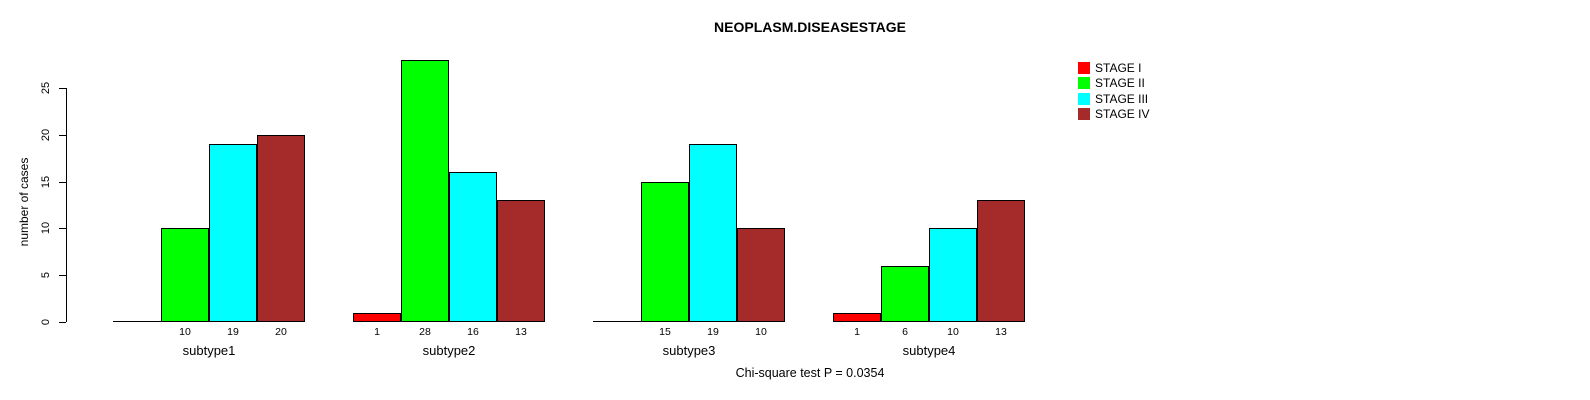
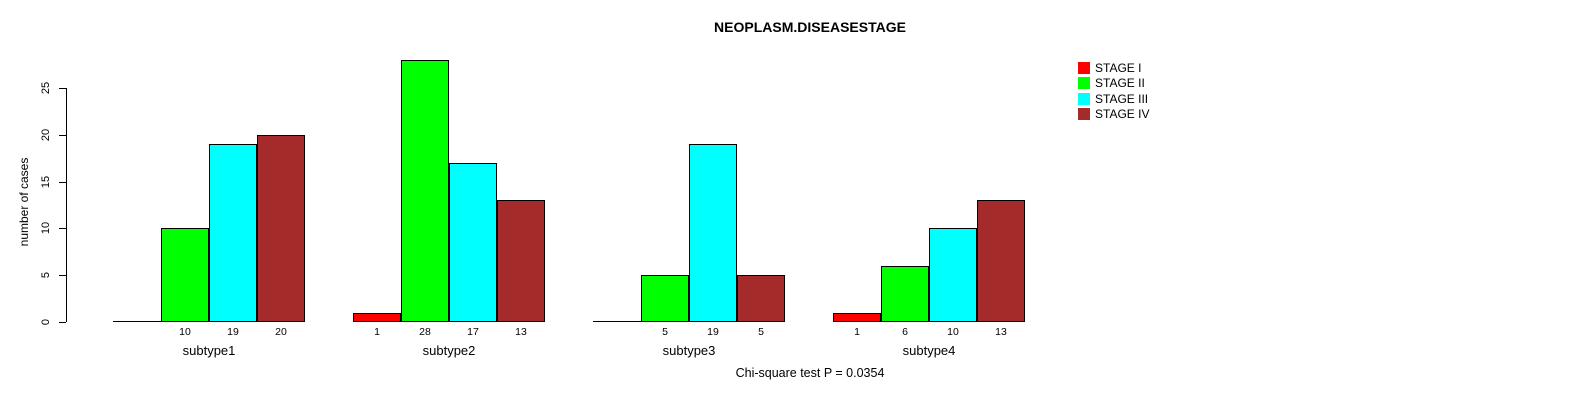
STAGE III/subtype2: 16 -> 17
STAGE II/subtype3: 15 -> 5
STAGE IV/subtype3: 10 -> 5
